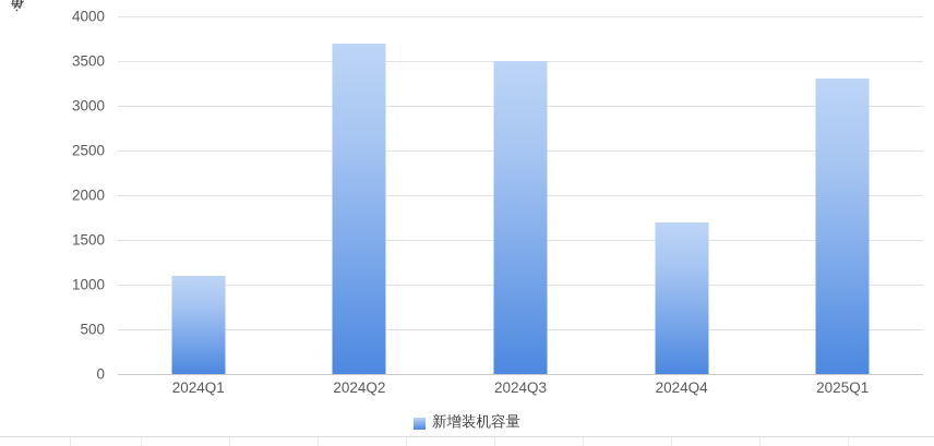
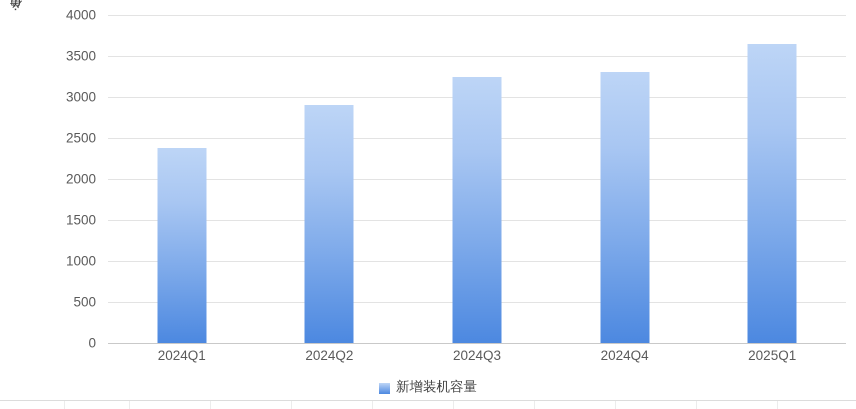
2024Q1: 1100 -> 2400
2024Q2: 3700 -> 2900
2024Q3: 3500 -> 3200
2024Q4: 1700 -> 3300
2025Q1: 3300 -> 3600
